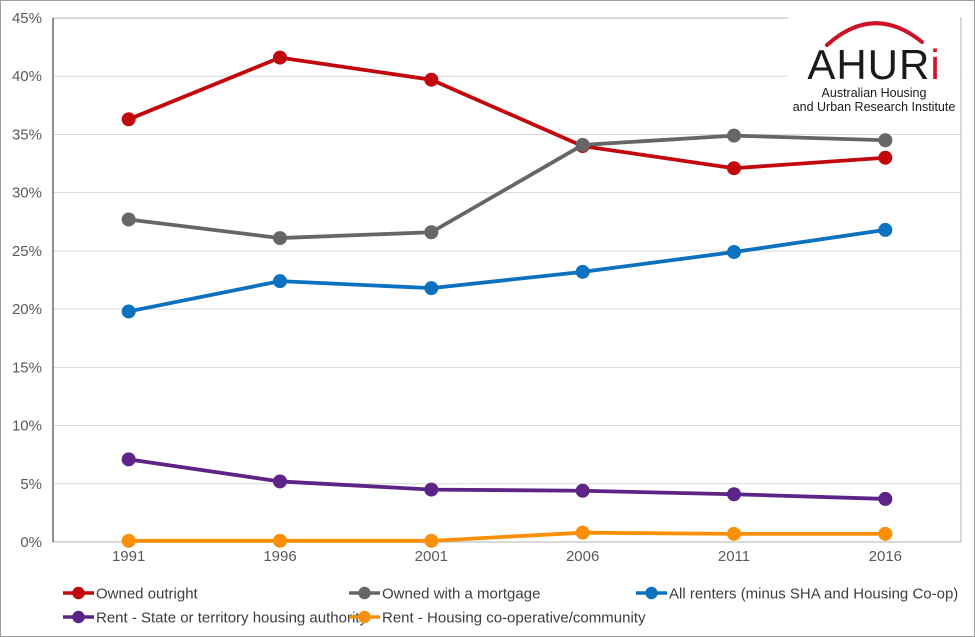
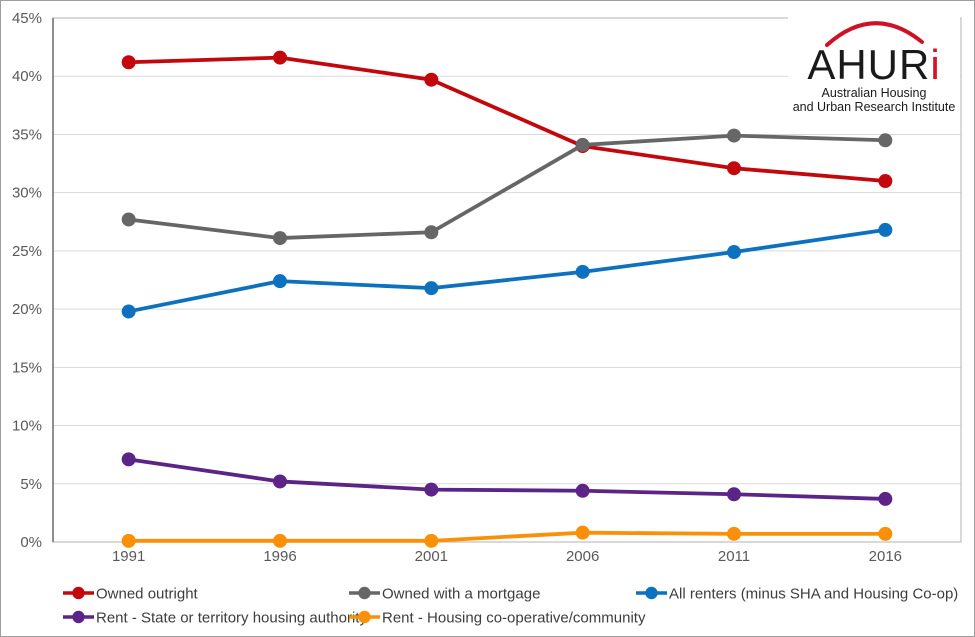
Owned outright/1991: 36.3% -> 41.2%
Owned outright/2016: 33.0% -> 31.0%
